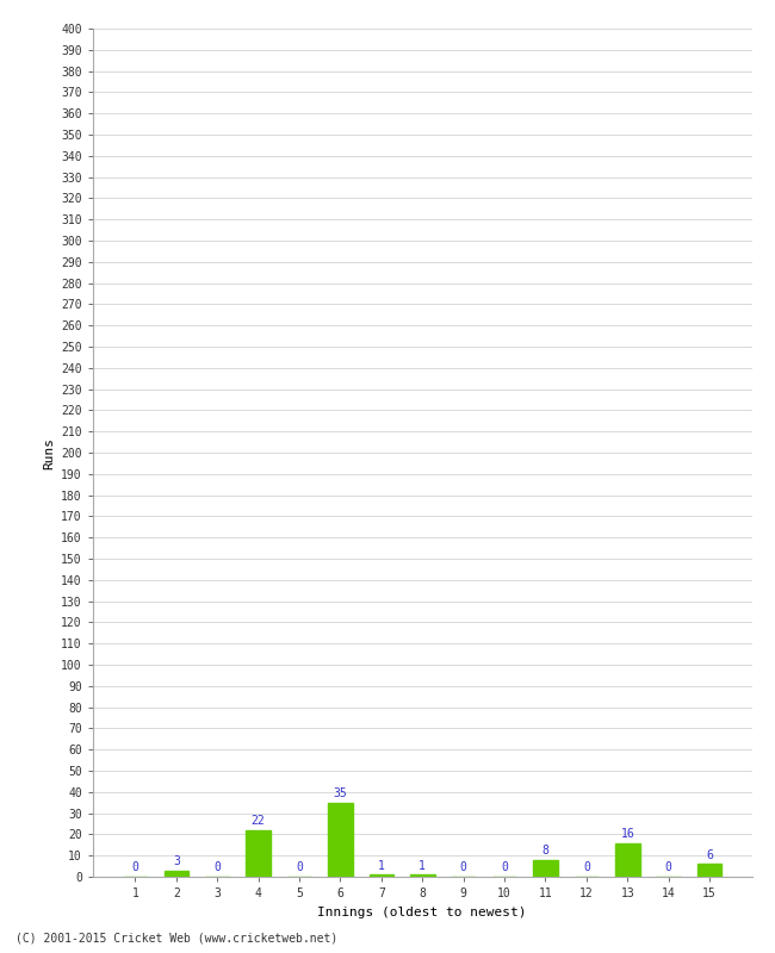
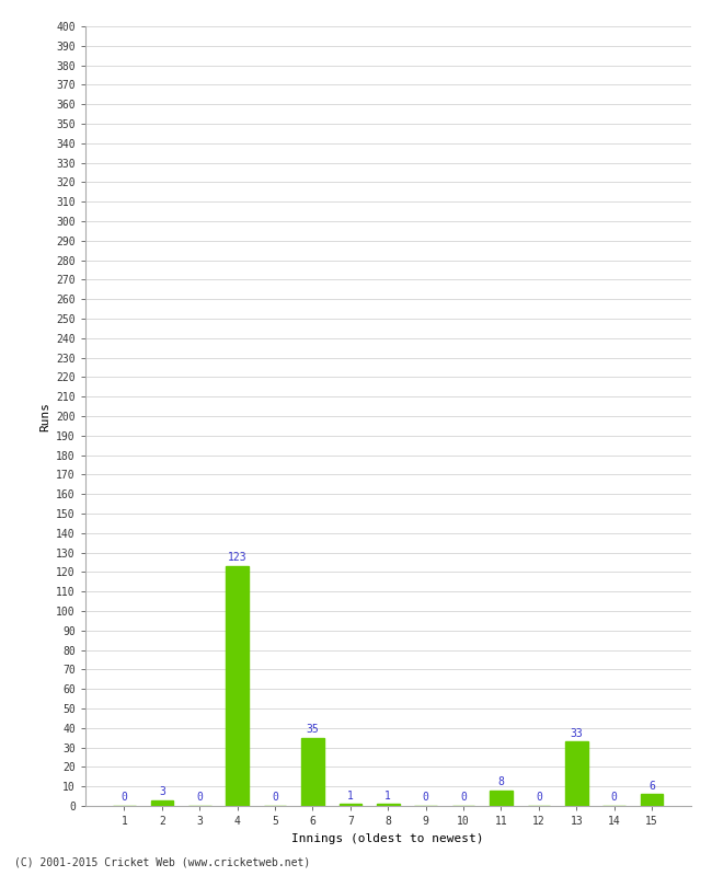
4: 22 -> 123
13: 16 -> 33
